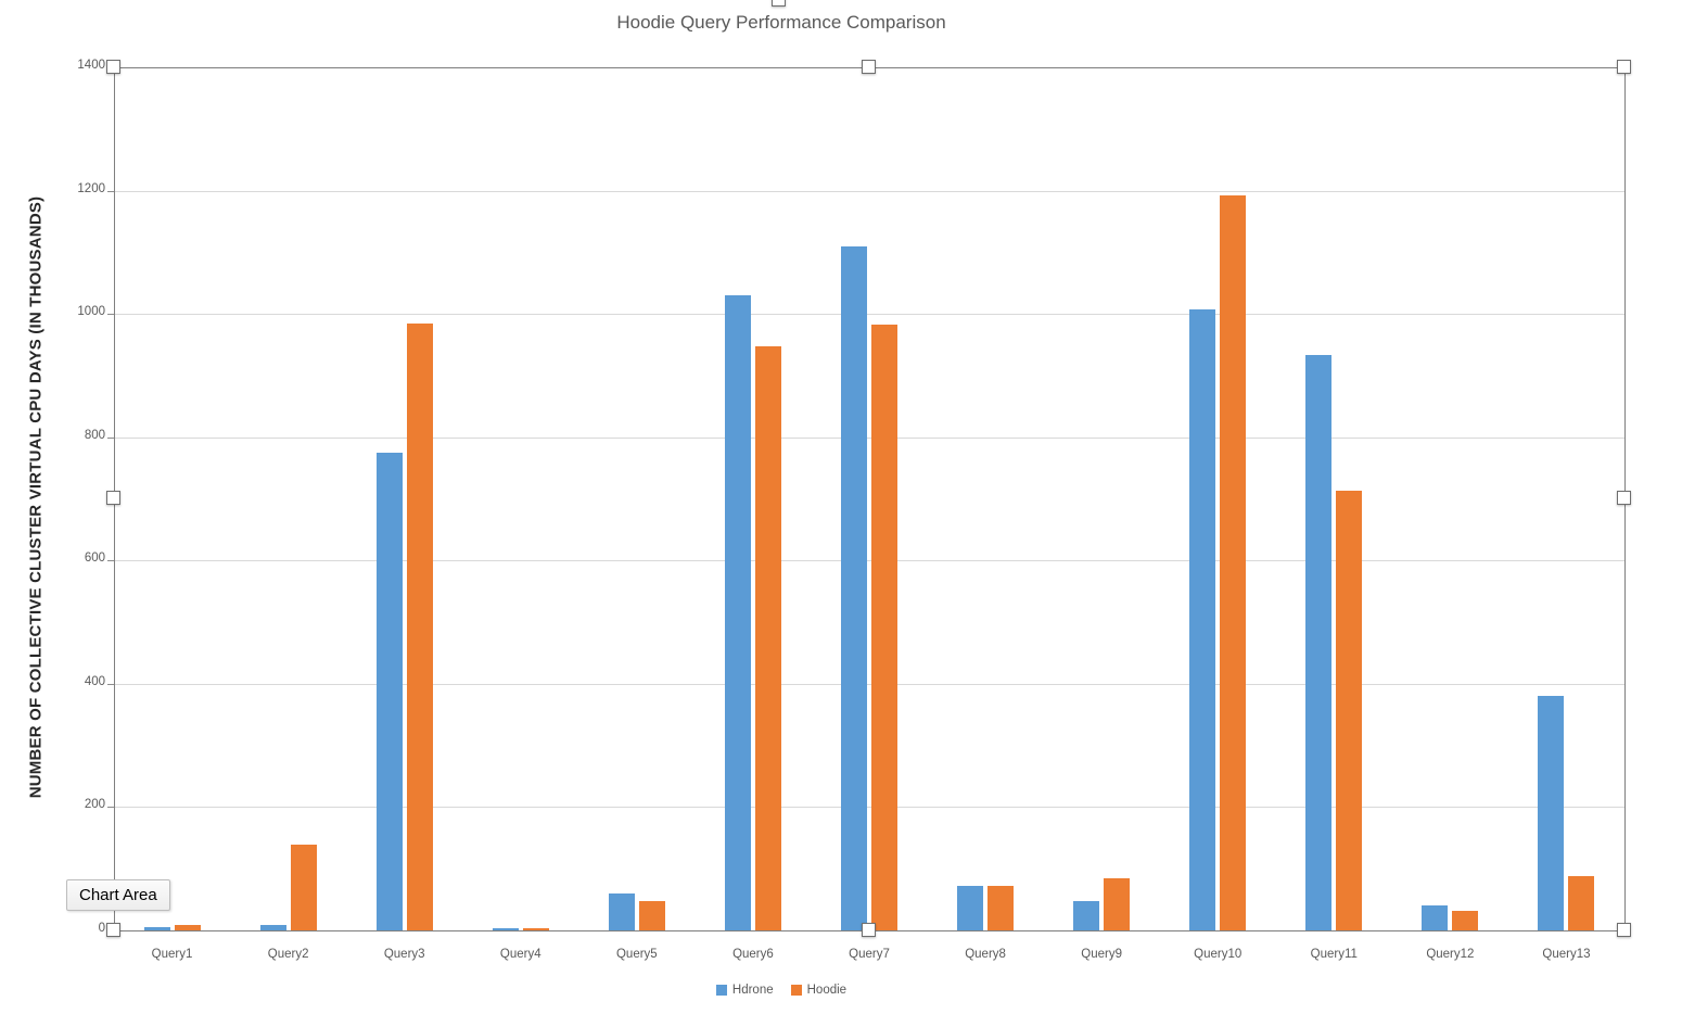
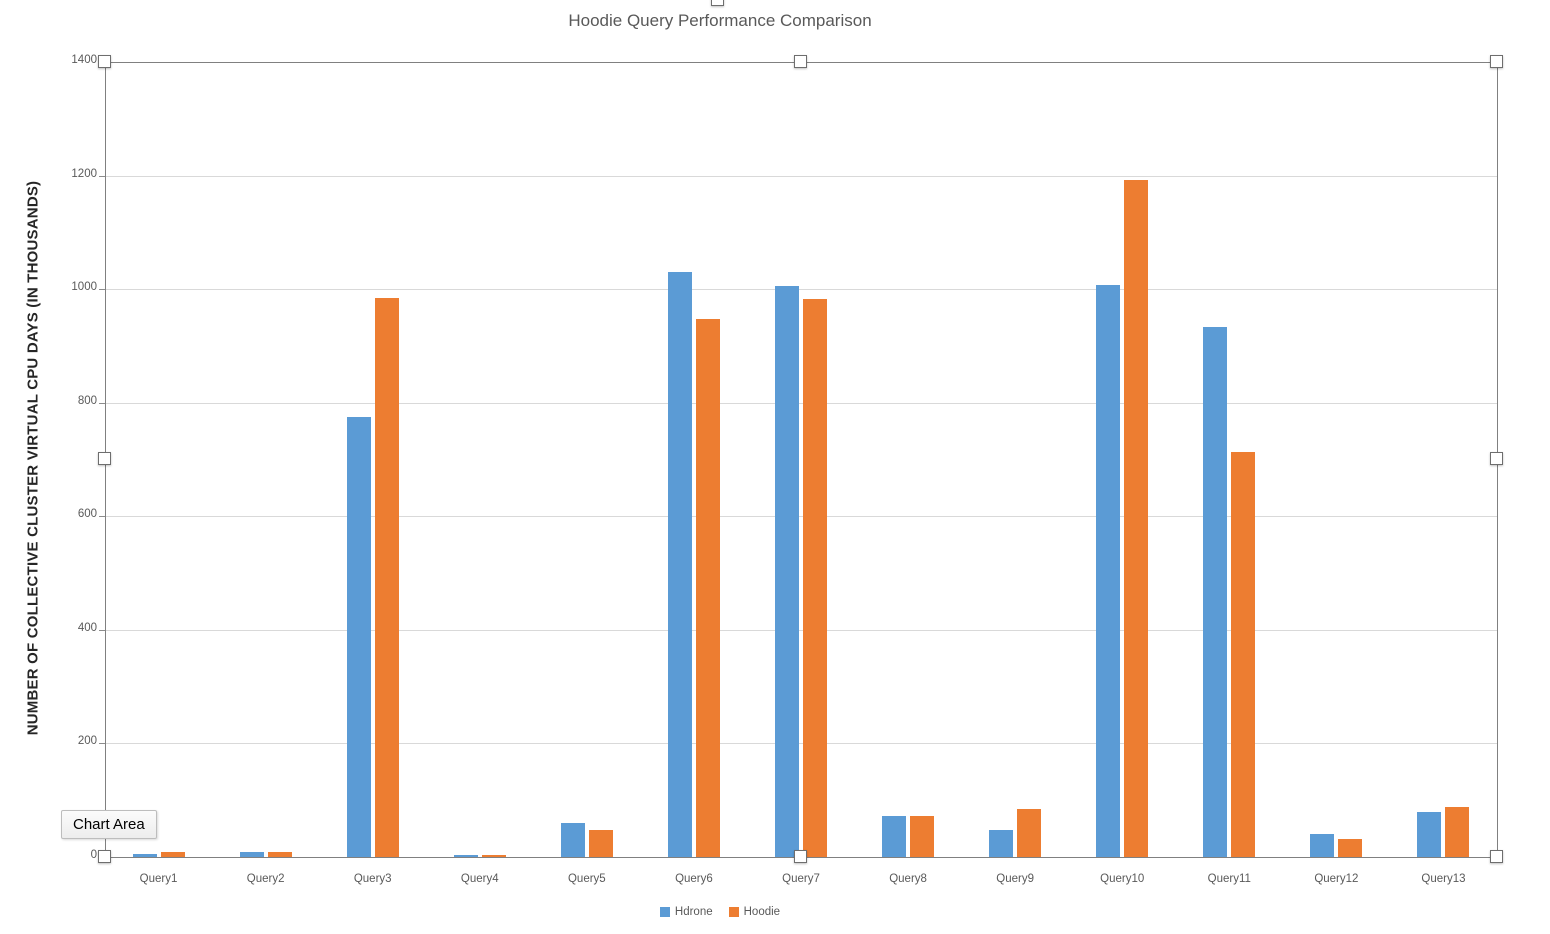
Hoodie/Query2: 140 -> 10
Hdrone/Query7: 1110 -> 1000
Hdrone/Query13: 380 -> 80
